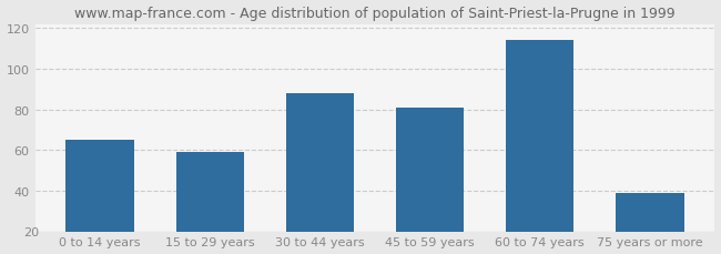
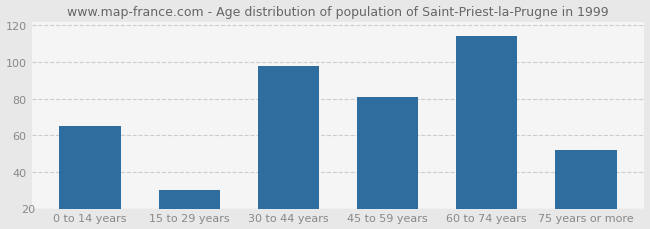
15 to 29 years: 59 -> 30
30 to 44 years: 88 -> 98
75 years or more: 39 -> 52
